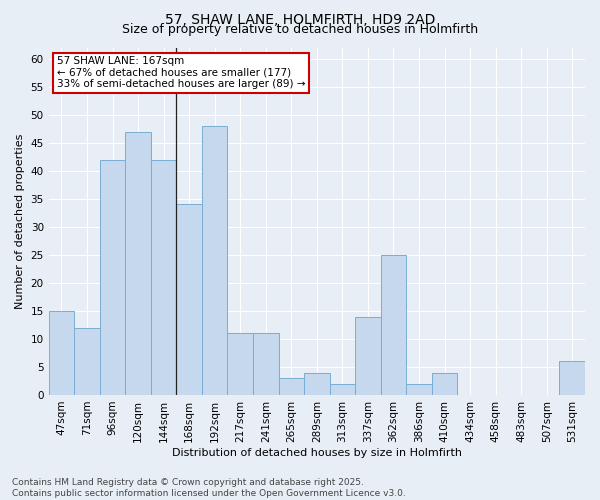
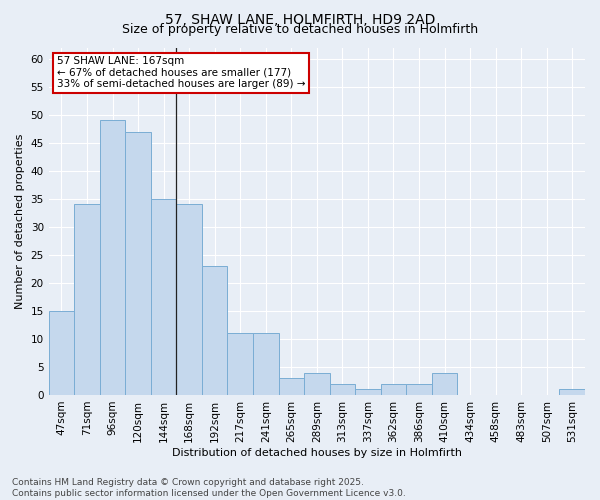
71sqm: 12 -> 34
96sqm: 42 -> 49
144sqm: 42 -> 35
192sqm: 48 -> 23
337sqm: 14 -> 1
362sqm: 25 -> 2
531sqm: 6 -> 1
